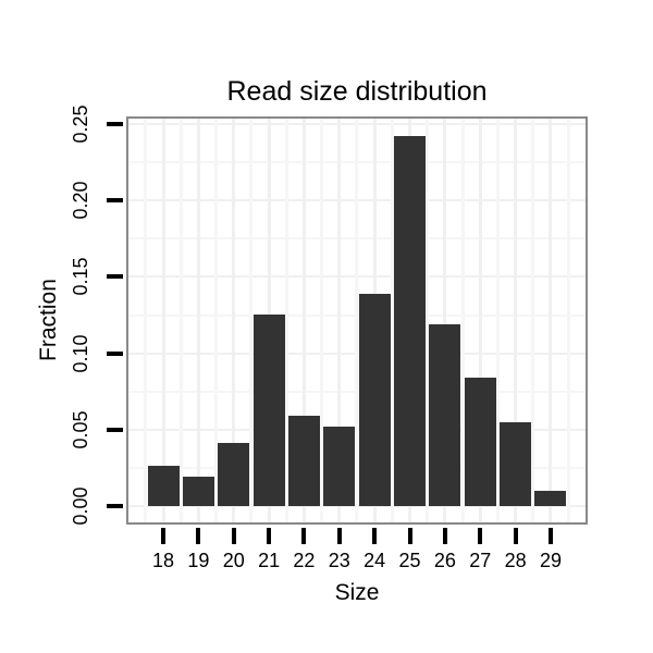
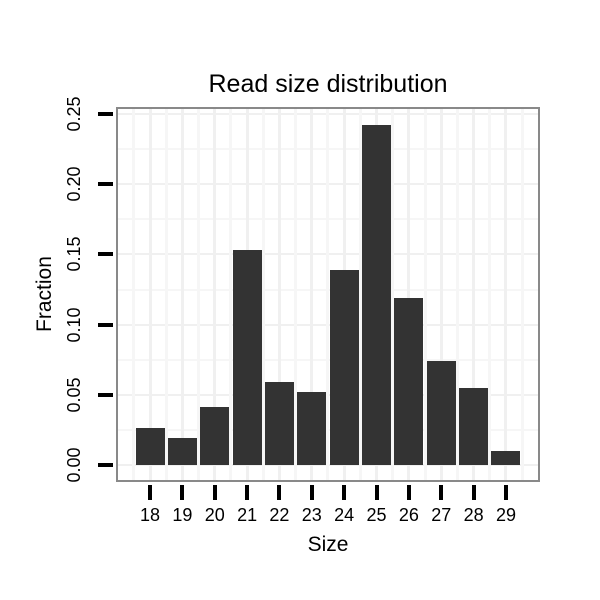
21: 0.125 -> 0.153
27: 0.084 -> 0.074
